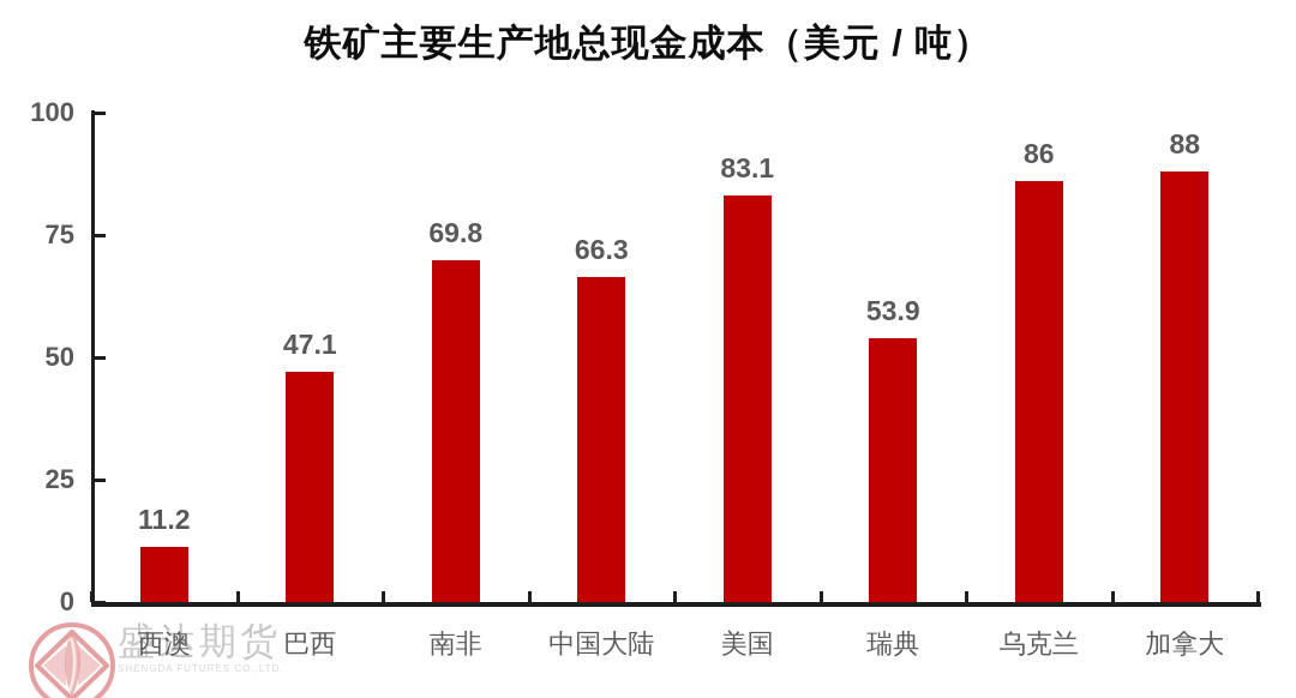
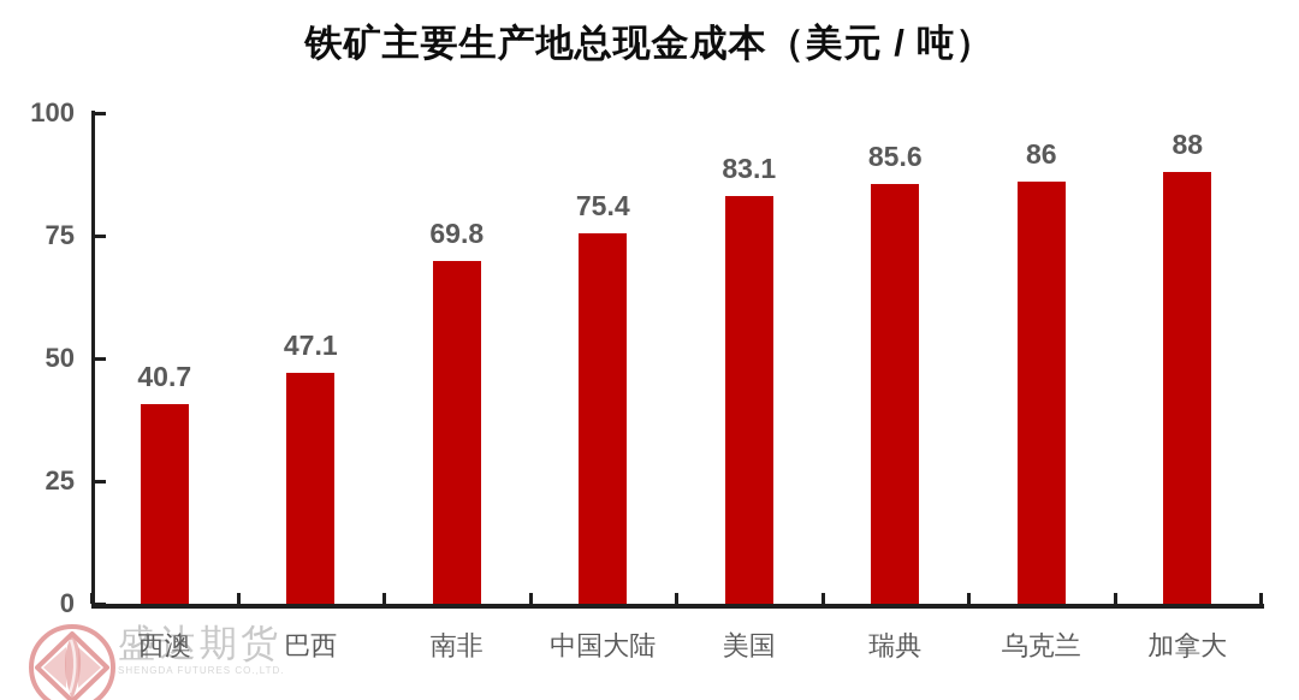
西澳: 11.2 -> 40.7
中国大陆: 66.3 -> 75.4
瑞典: 53.9 -> 85.6
